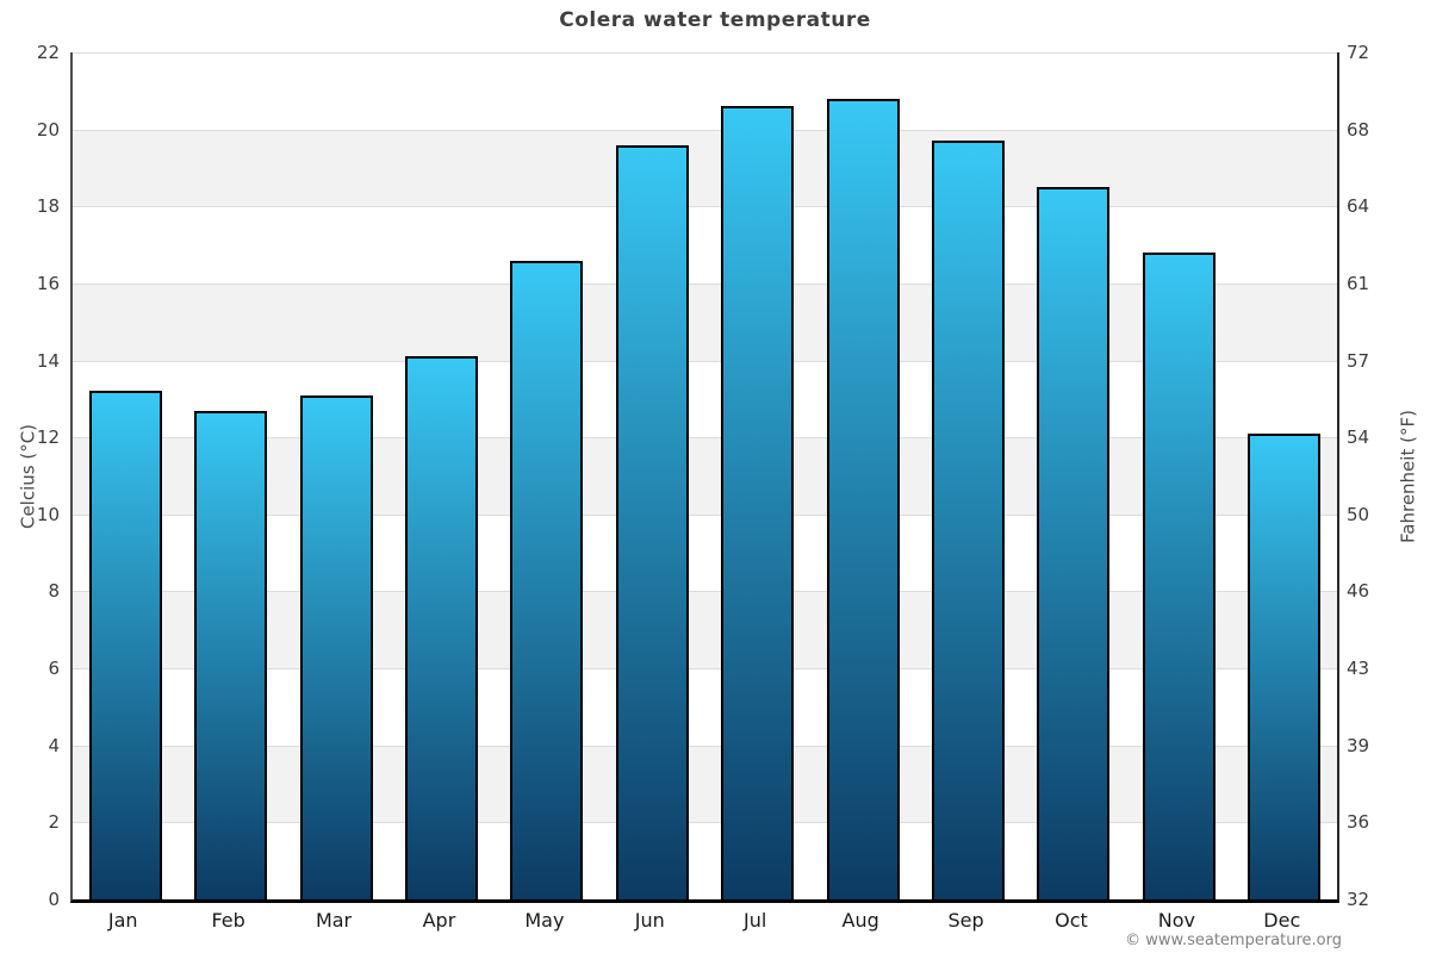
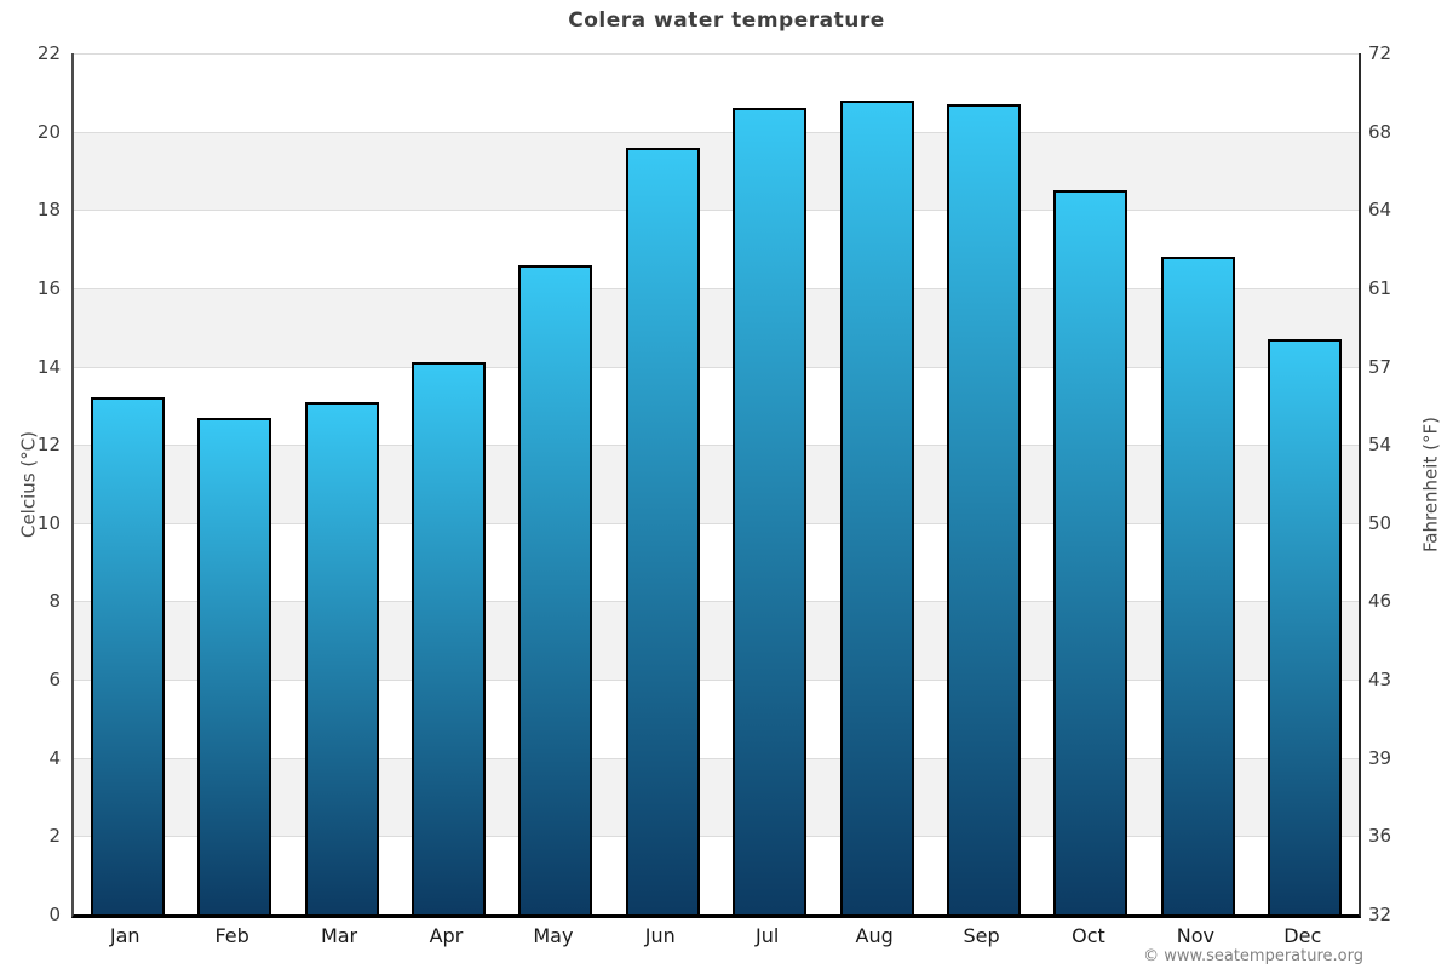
Sep: 19.7 -> 20.7
Dec: 12.1 -> 14.7
